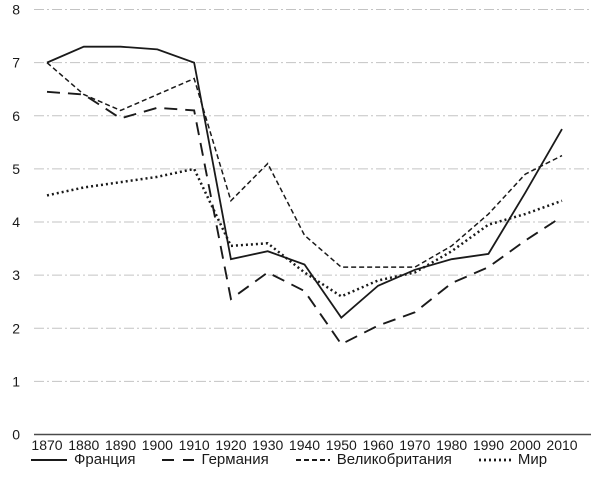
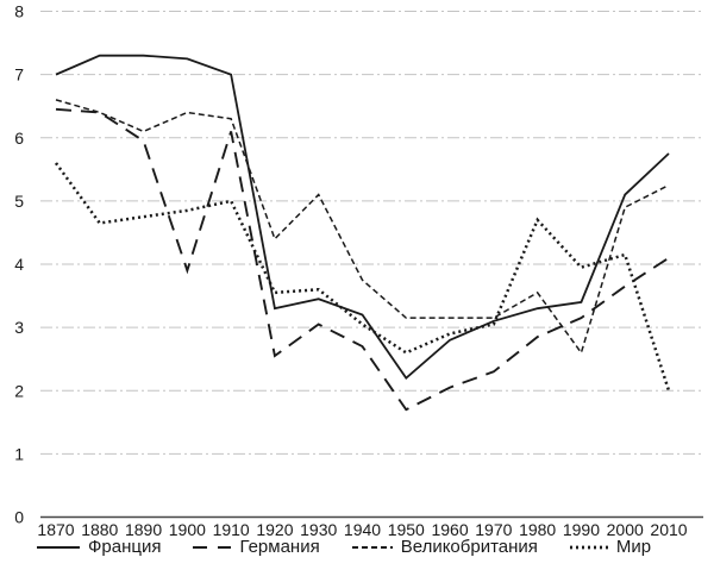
Великобритания/1870: 7.0 -> 6.6
Мир/1870: 4.5 -> 5.6
Германия/1900: 6.2 -> 3.9
Великобритания/1910: 6.7 -> 6.3
Мир/1980: 3.5 -> 4.7
Великобритания/1990: 4.2 -> 2.6
Франция/2000: 4.5 -> 5.1
Мир/2010: 4.4 -> 2.0
